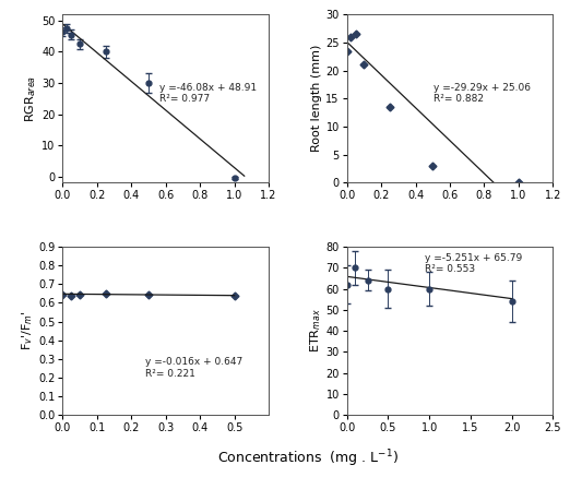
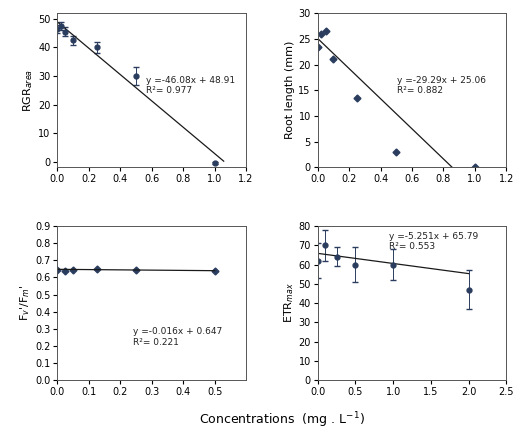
2.0: 54 -> 47
